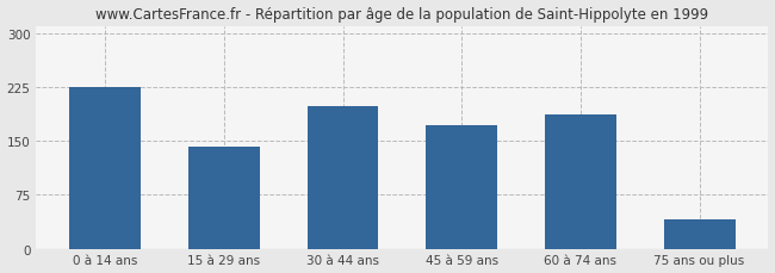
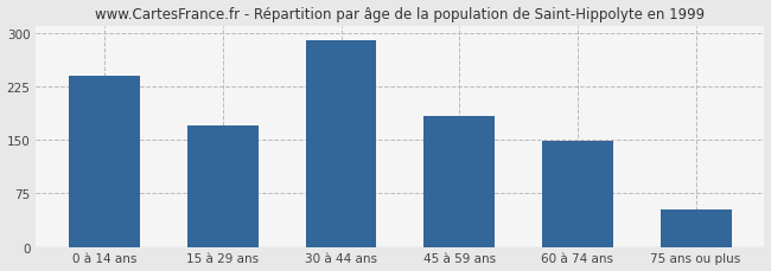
0 à 14 ans: 224 -> 240
15 à 29 ans: 142 -> 170
30 à 44 ans: 198 -> 290
45 à 59 ans: 172 -> 183
60 à 74 ans: 186 -> 148
75 ans ou plus: 40 -> 52
